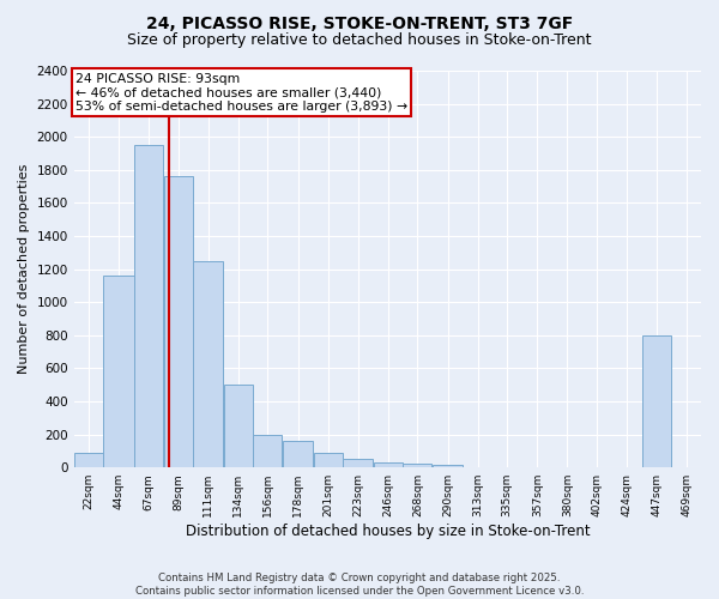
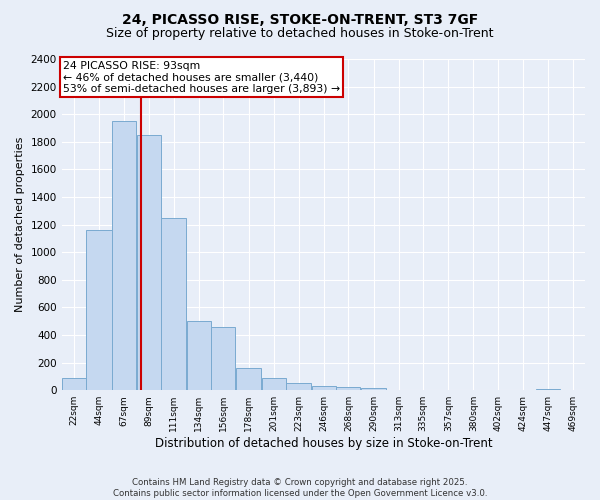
89sqm: 1760 -> 1850
156sqm: 200 -> 460
447sqm: 800 -> 10
